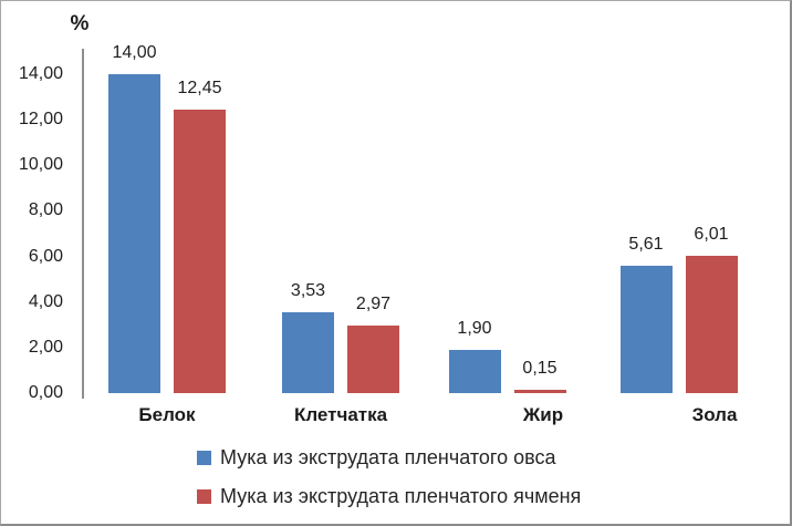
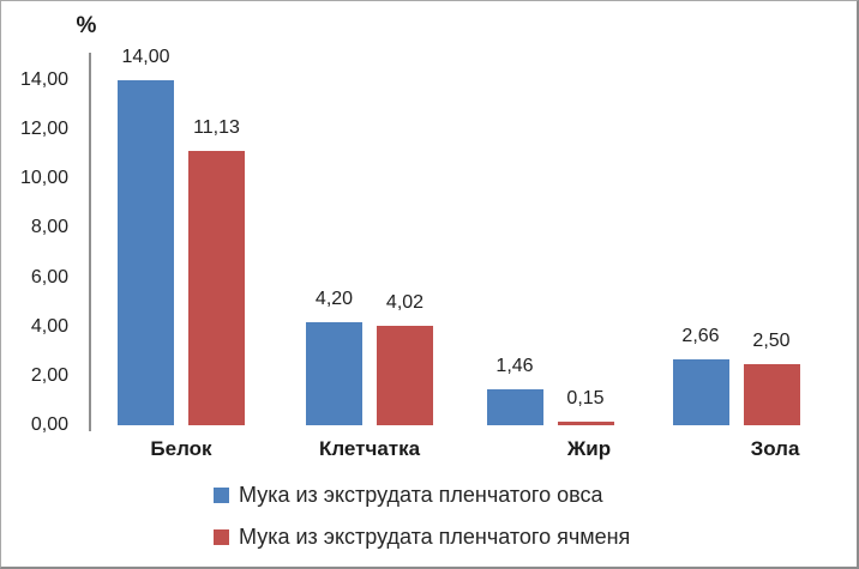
Мука из экструдата пленчатого ячменя/Белок: 12,45 -> 11,13
Мука из экструдата пленчатого овса/Клетчатка: 3,53 -> 4,20
Мука из экструдата пленчатого ячменя/Клетчатка: 2,97 -> 4,02
Мука из экструдата пленчатого овса/Жир: 1,90 -> 1,46
Мука из экструдата пленчатого овса/Зола: 5,61 -> 2,66
Мука из экструдата пленчатого ячменя/Зола: 6,01 -> 2,50
